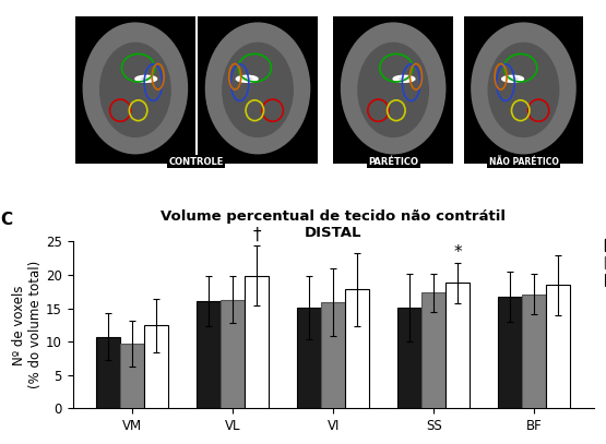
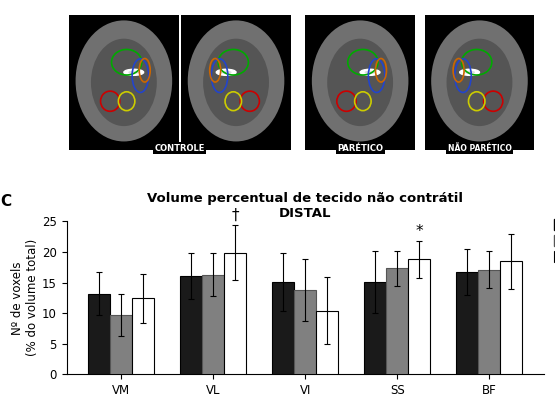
CONTROLE/VM: 10.7 -> 13.2
NÃO PARÉTICO/VI: 15.9 -> 13.8
PARÉTICO/VI: 17.8 -> 10.4
